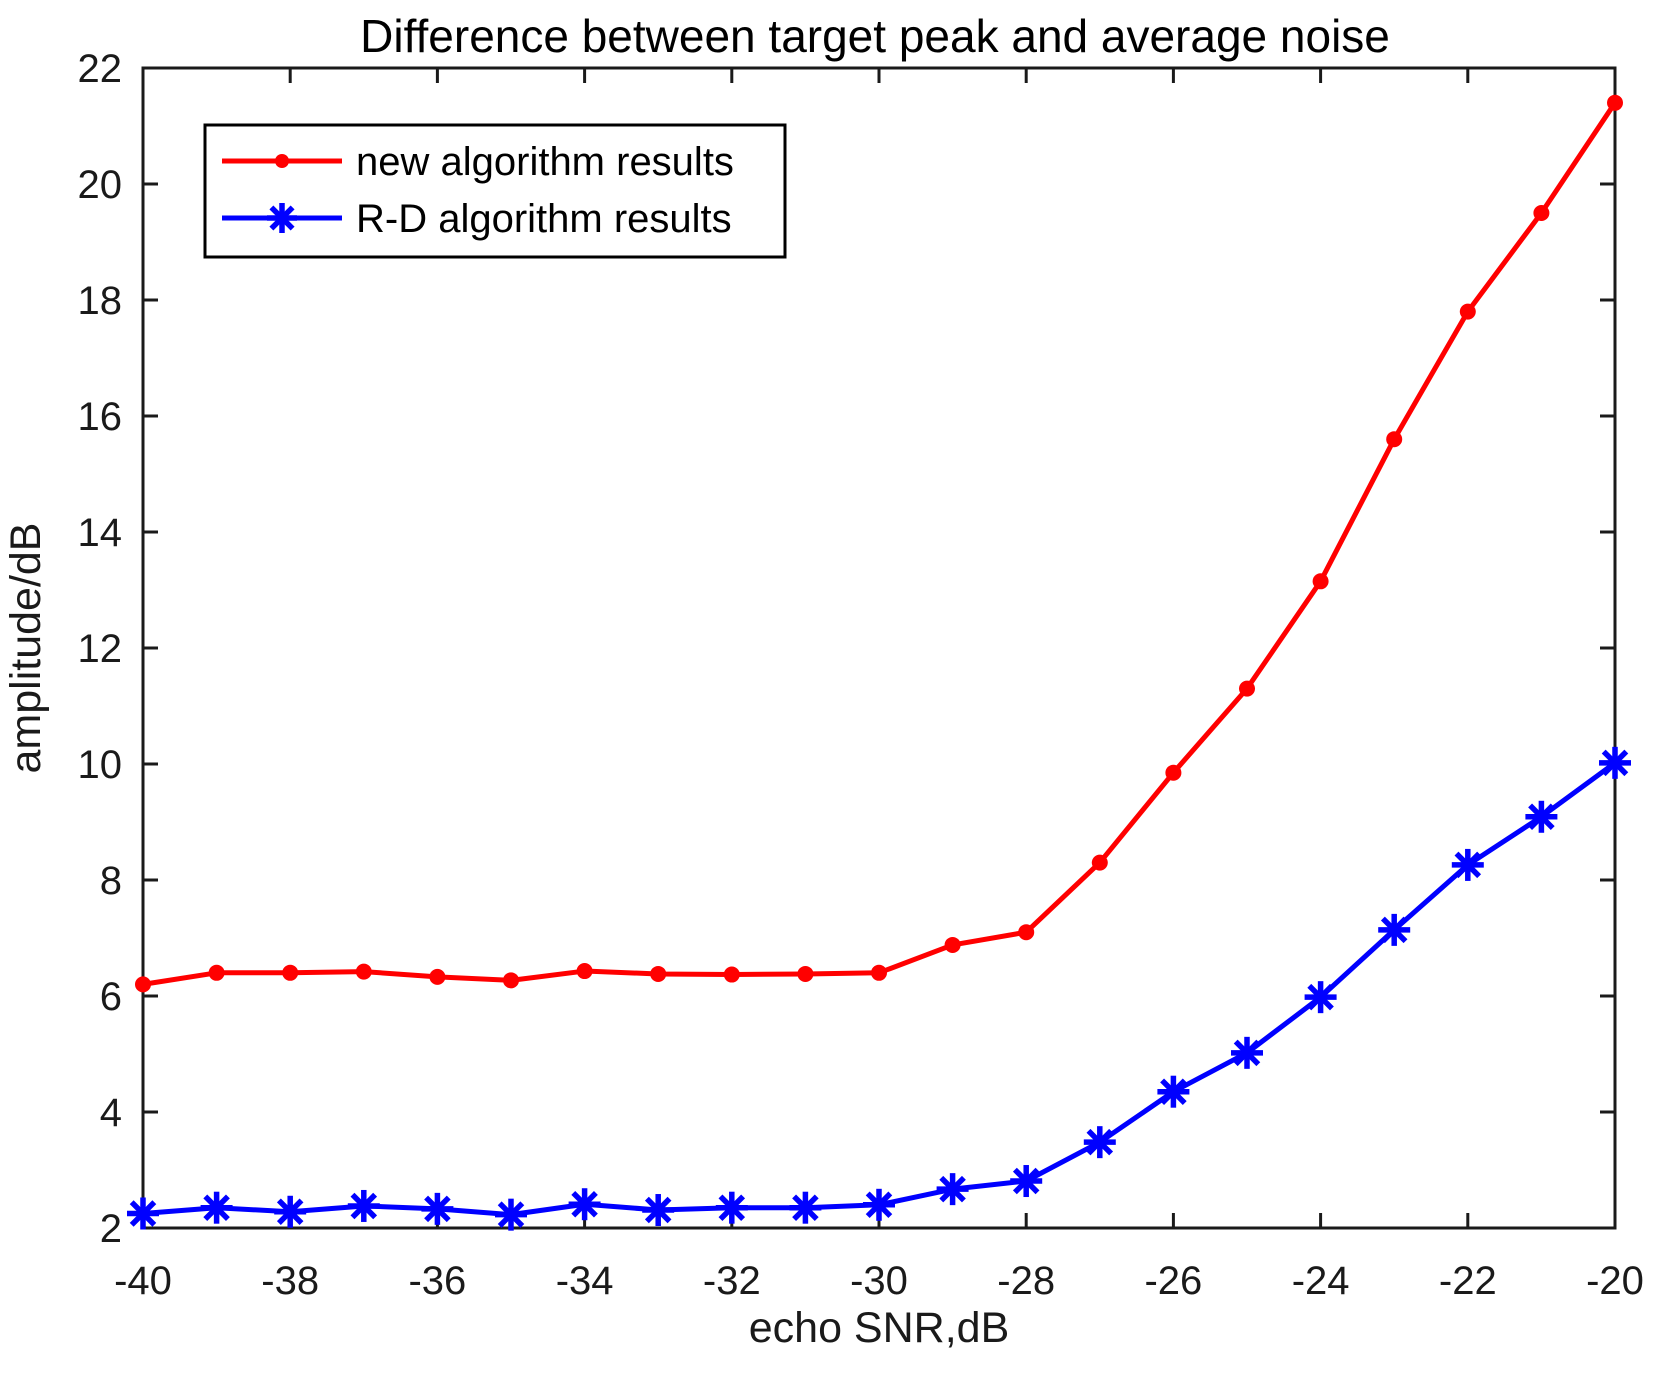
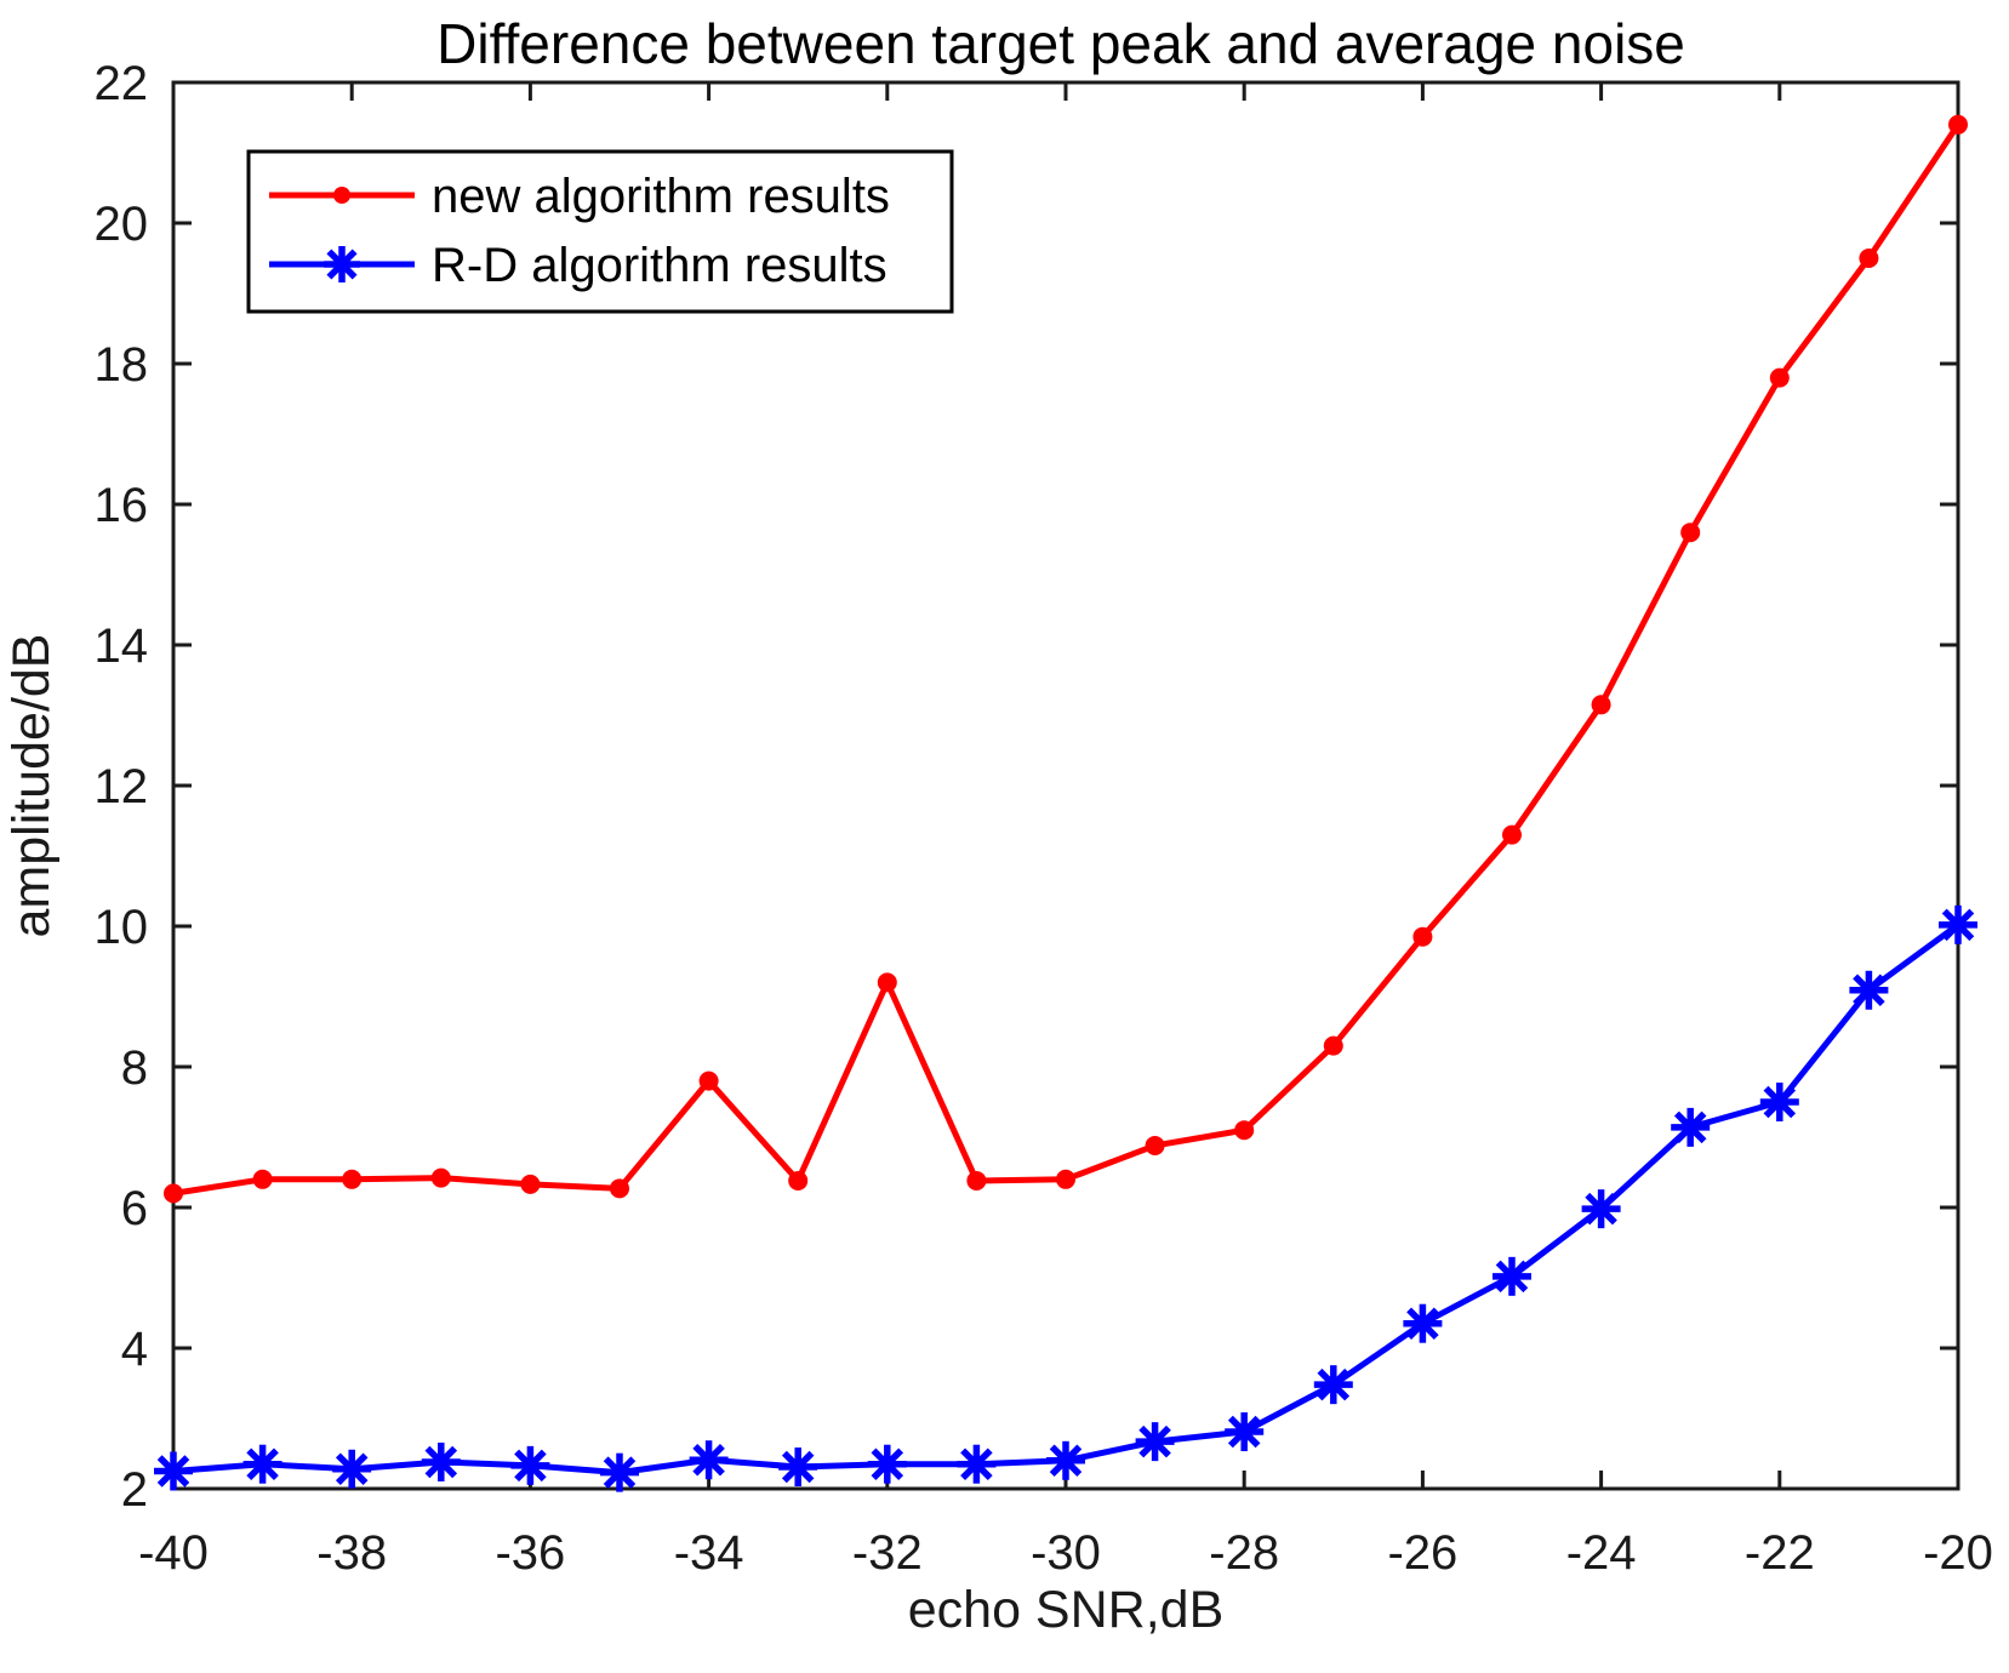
new algorithm results/-34: 6.4 -> 7.8
new algorithm results/-32: 6.4 -> 9.2
R-D algorithm results/-22: 8.3 -> 7.5
